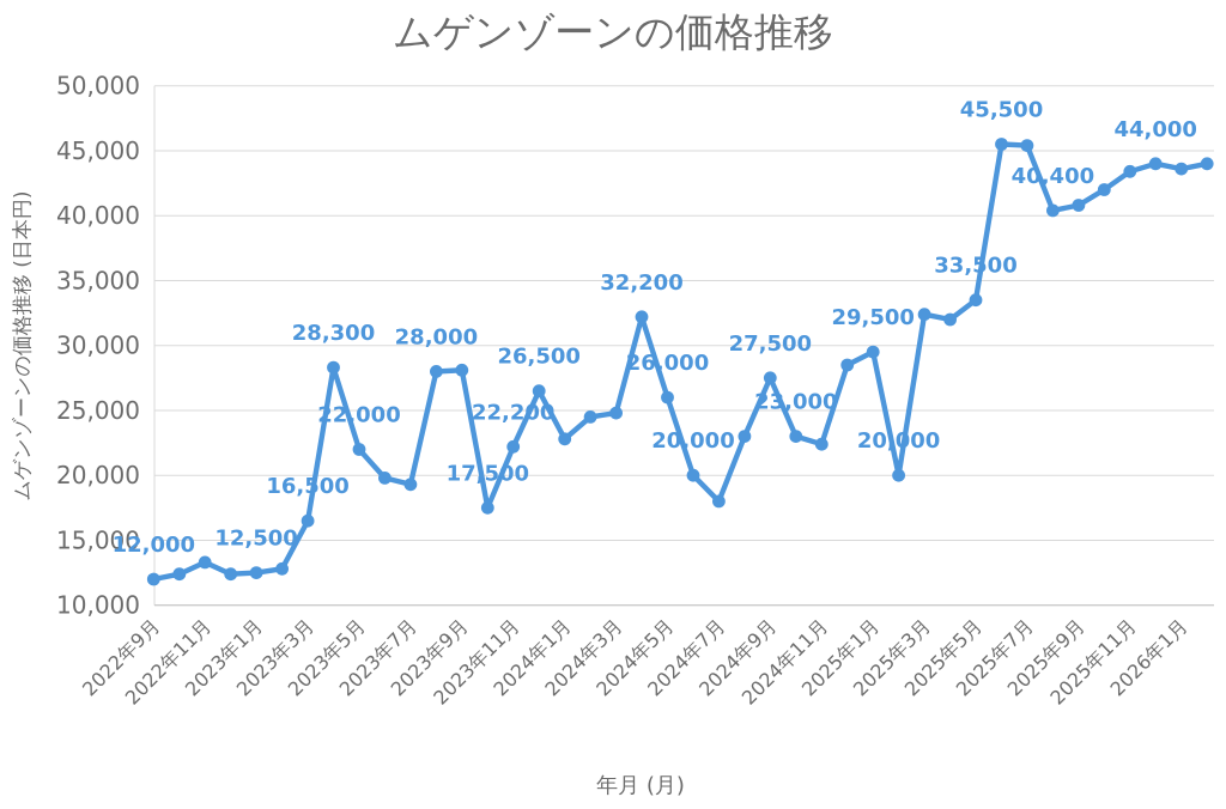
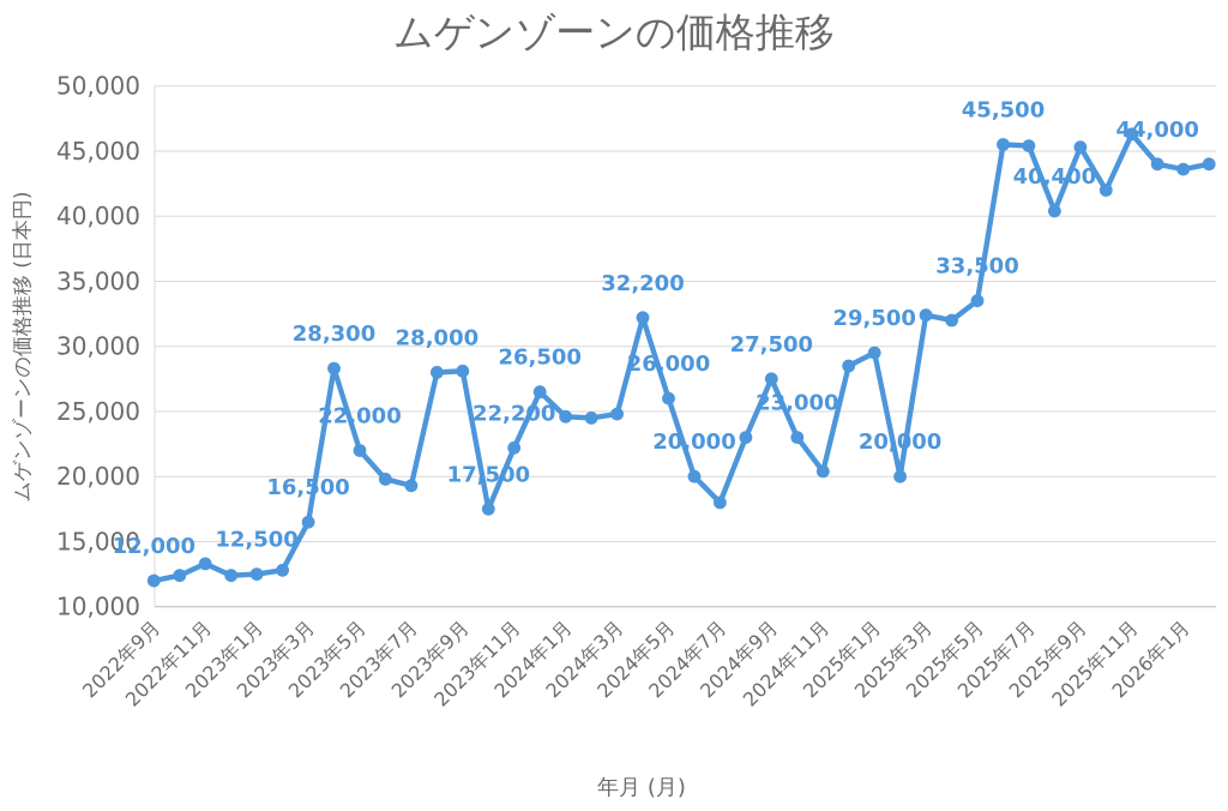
2024年1月: 22800 -> 24600
2024年11月: 22400 -> 20400
2025年9月: 40800 -> 45300
2025年11月: 43400 -> 46300
